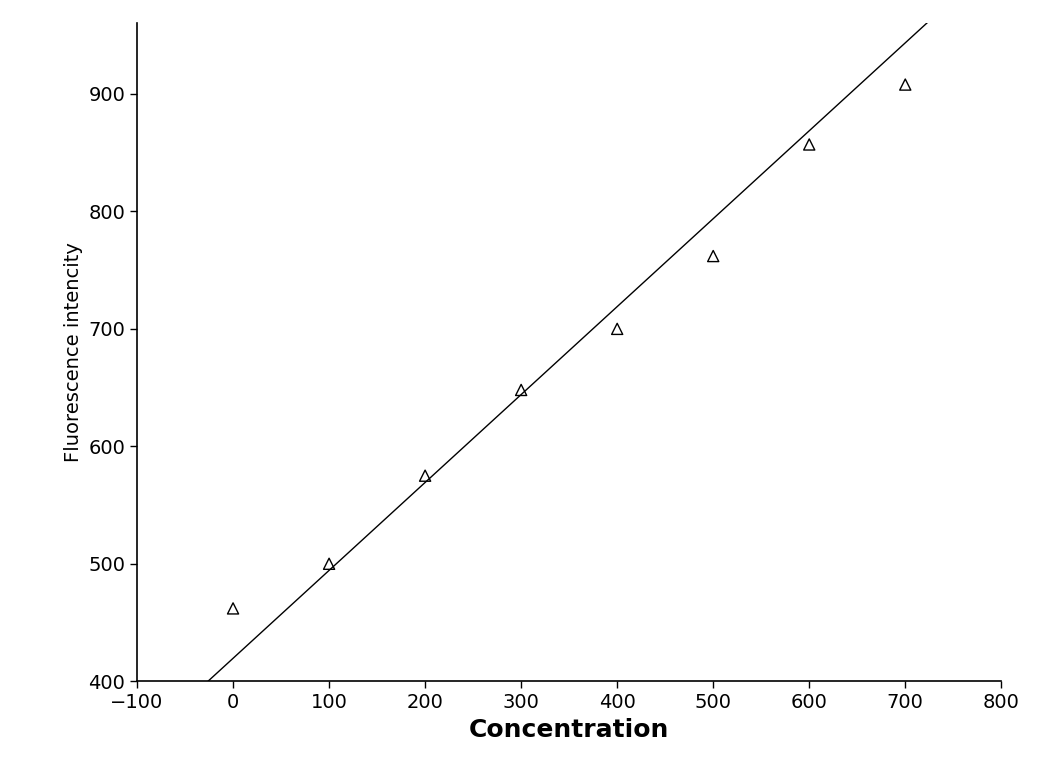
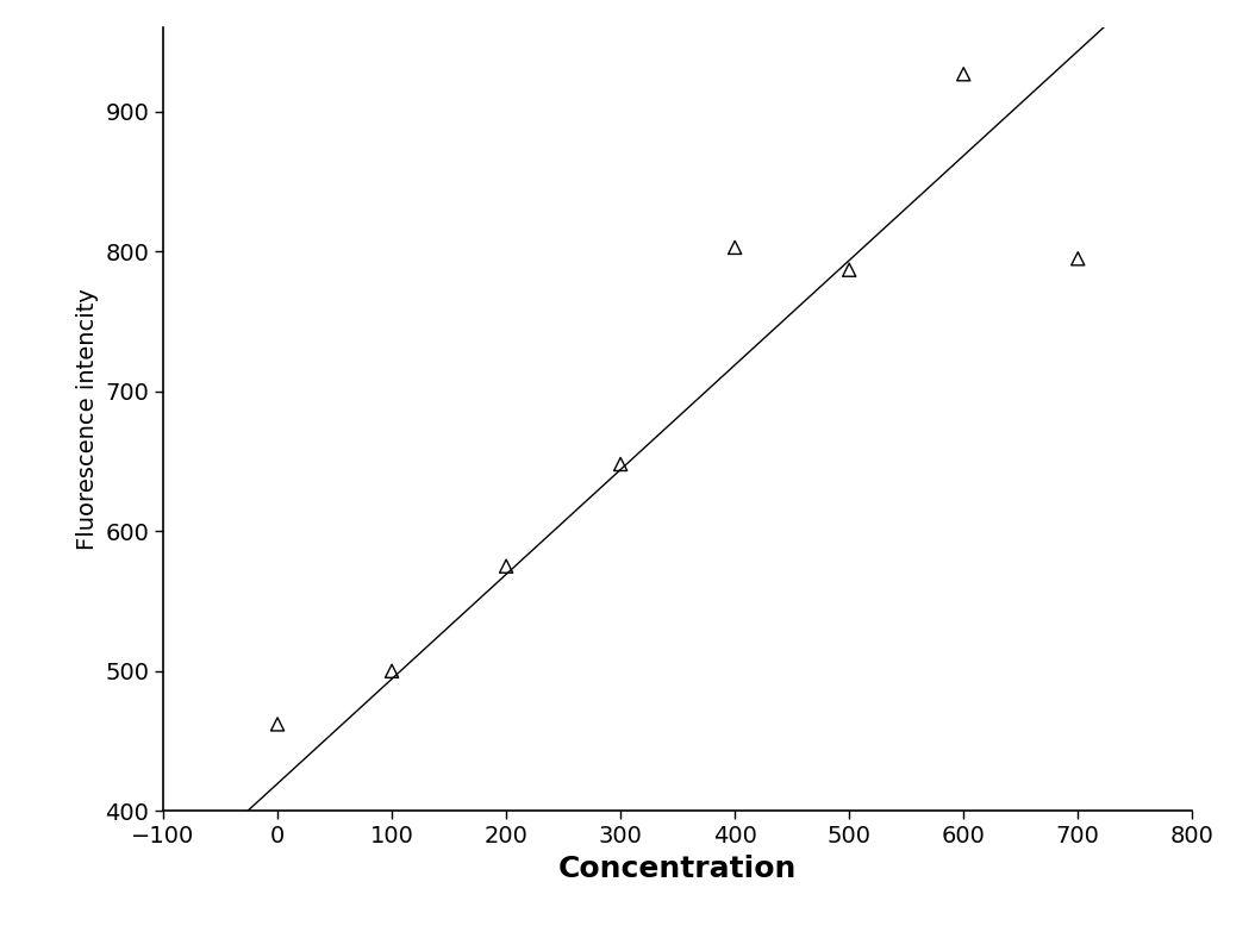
400: 700 -> 803
500: 762 -> 787
600: 857 -> 927
700: 908 -> 795
